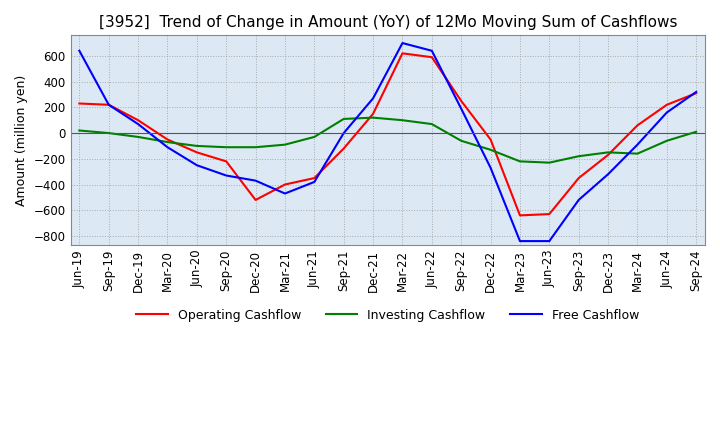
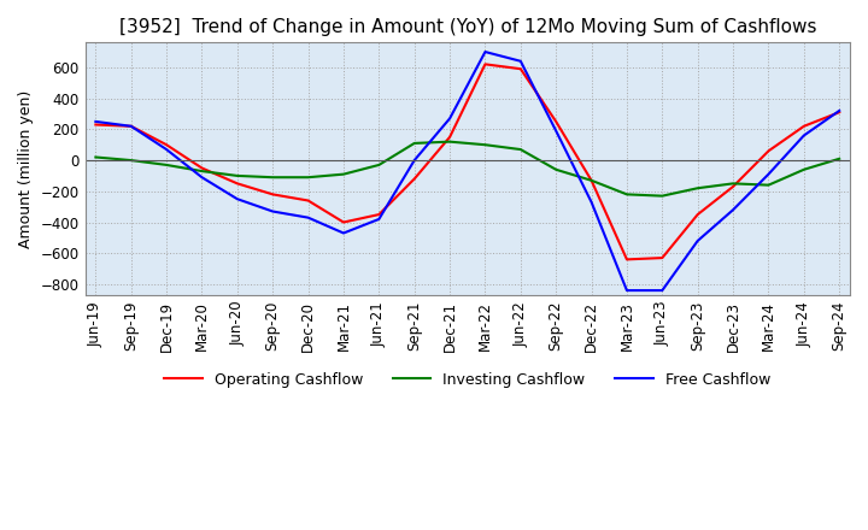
Free Cashflow/Jun-19: 640 -> 250
Operating Cashflow/Dec-20: -520 -> -260
Operating Cashflow/Dec-22: -50 -> -130
